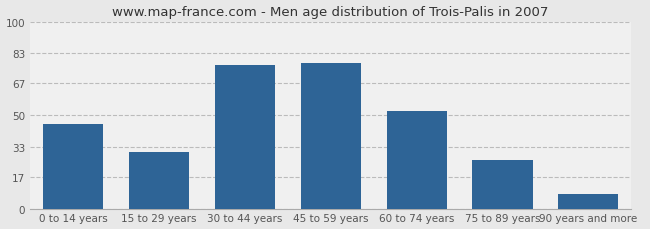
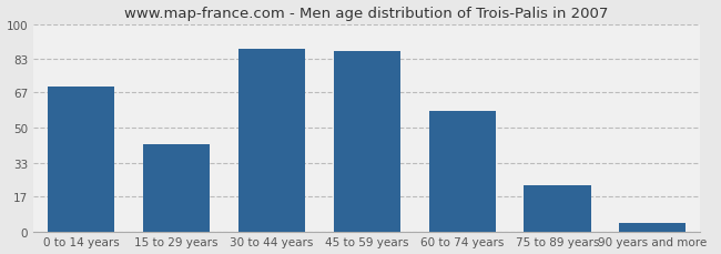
0 to 14 years: 45 -> 70
15 to 29 years: 30 -> 42
30 to 44 years: 77 -> 88
45 to 59 years: 78 -> 87
60 to 74 years: 52 -> 58
75 to 89 years: 26 -> 22
90 years and more: 8 -> 4
